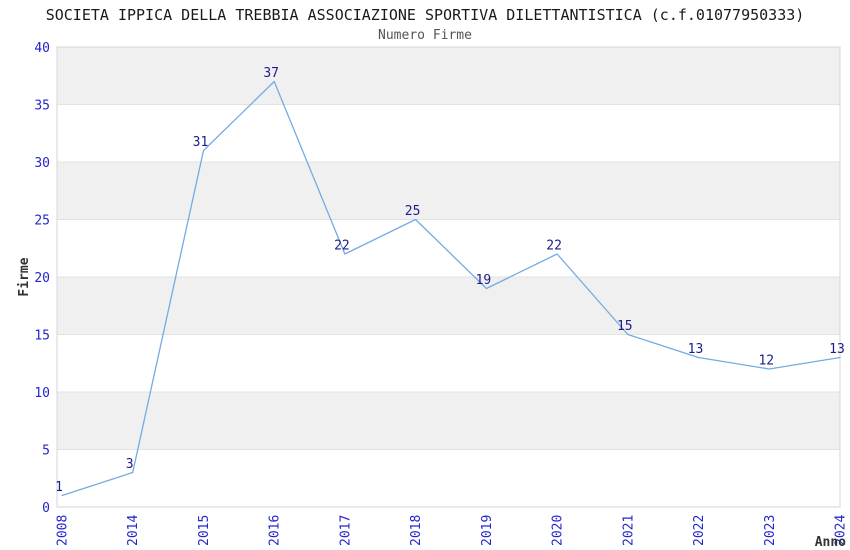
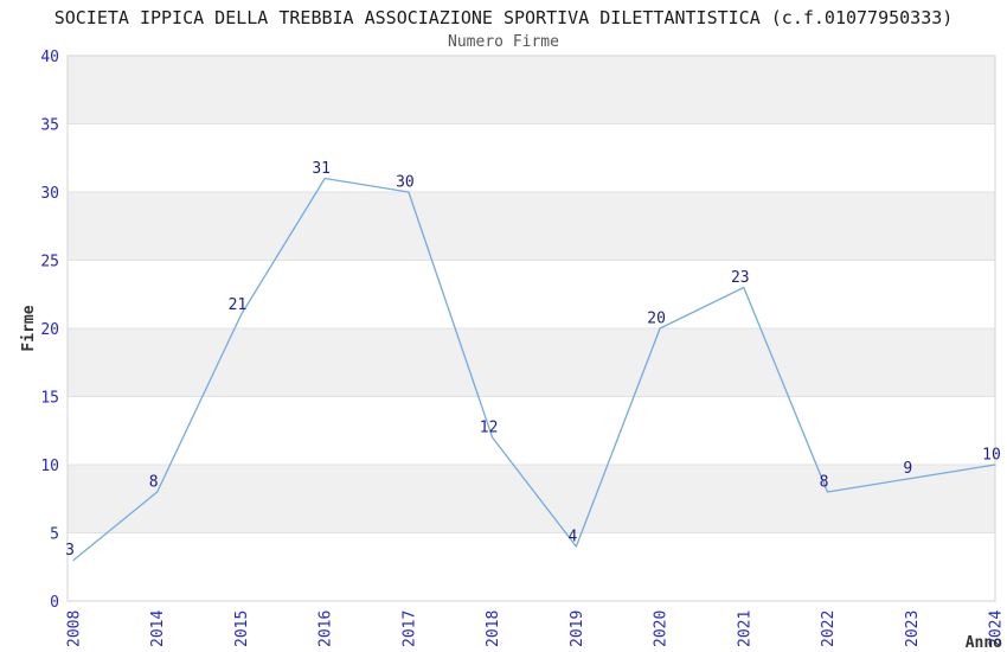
2008: 1 -> 3
2014: 3 -> 8
2015: 31 -> 21
2016: 37 -> 31
2017: 22 -> 30
2018: 25 -> 12
2019: 19 -> 4
2020: 22 -> 20
2021: 15 -> 23
2022: 13 -> 8
2023: 12 -> 9
2024: 13 -> 10
